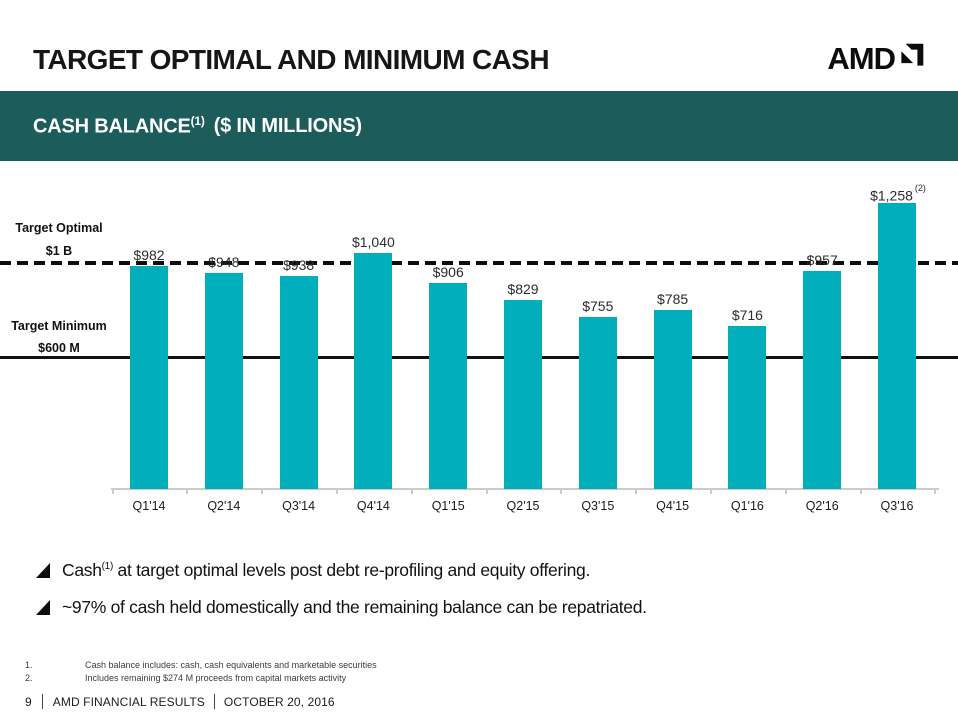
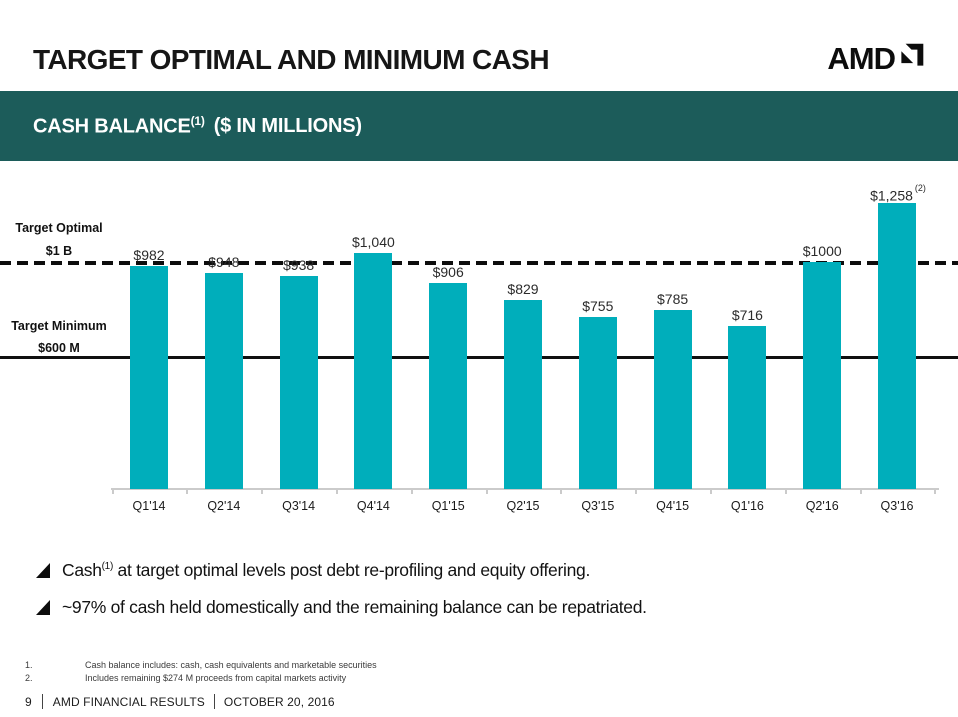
Q2'16: $957 -> $1000
